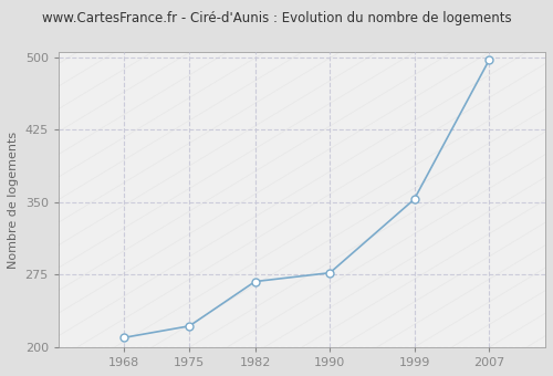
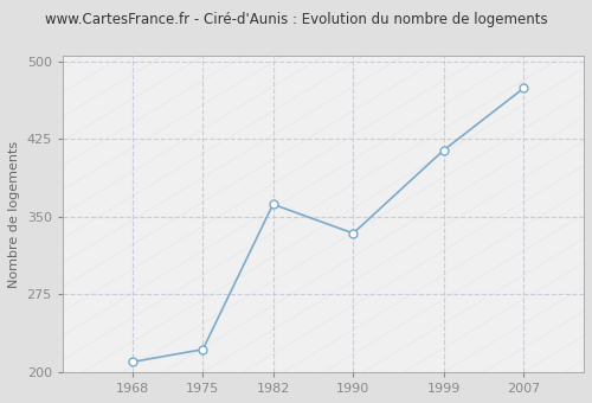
1982: 268 -> 362
1990: 277 -> 334
1999: 353 -> 414
2007: 497 -> 474
